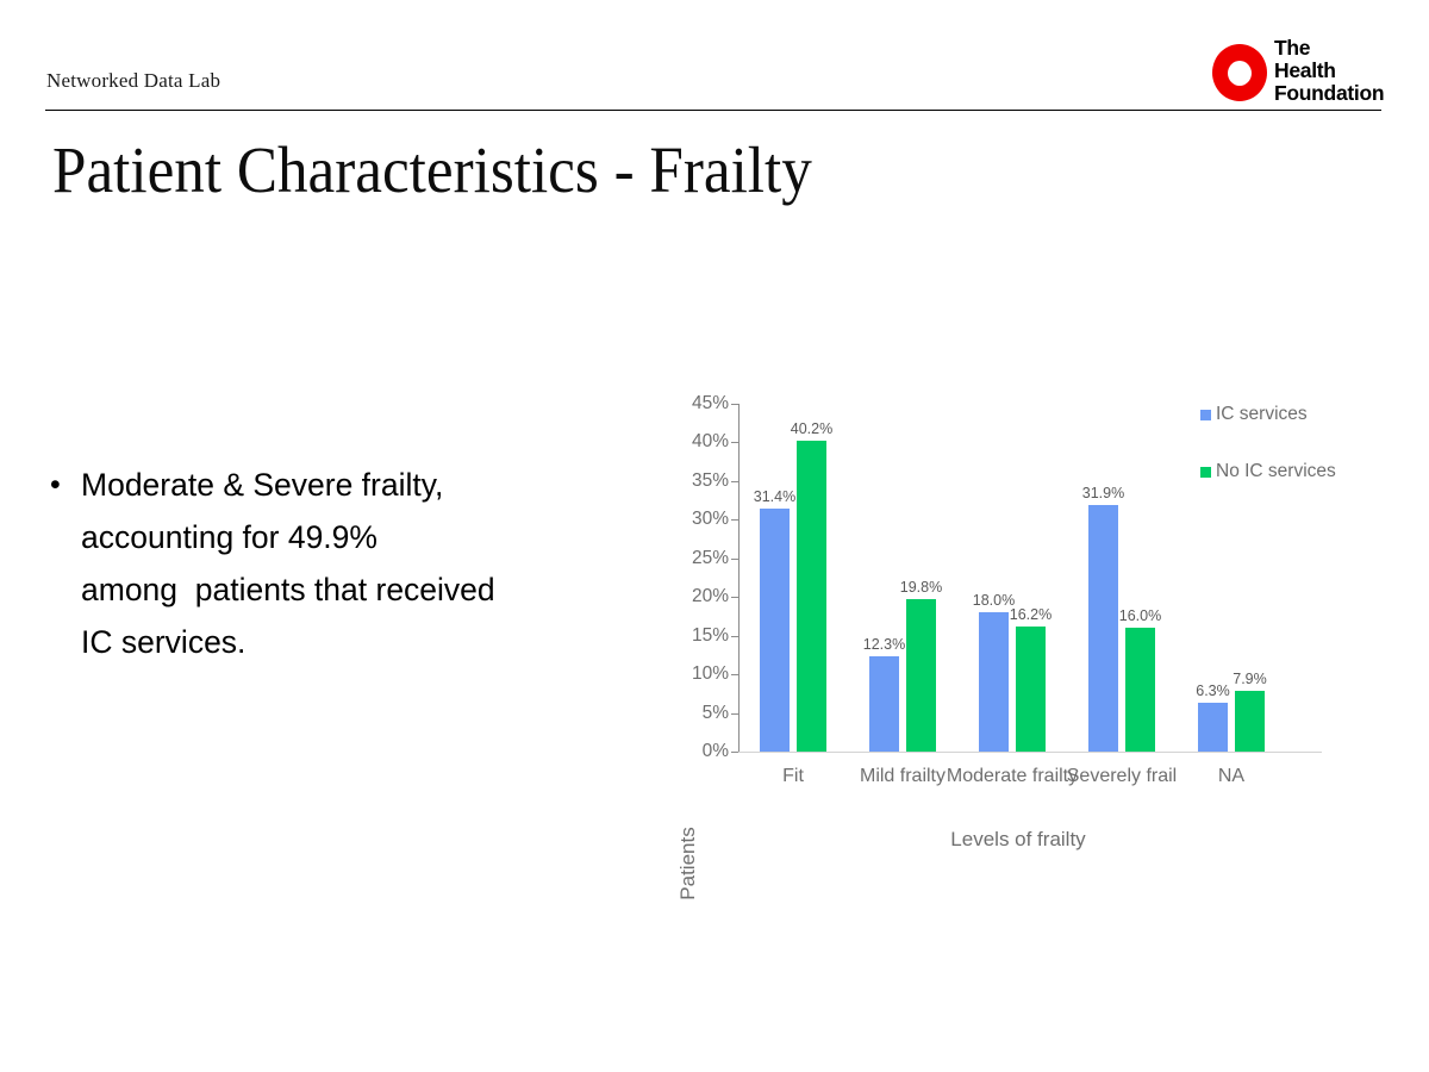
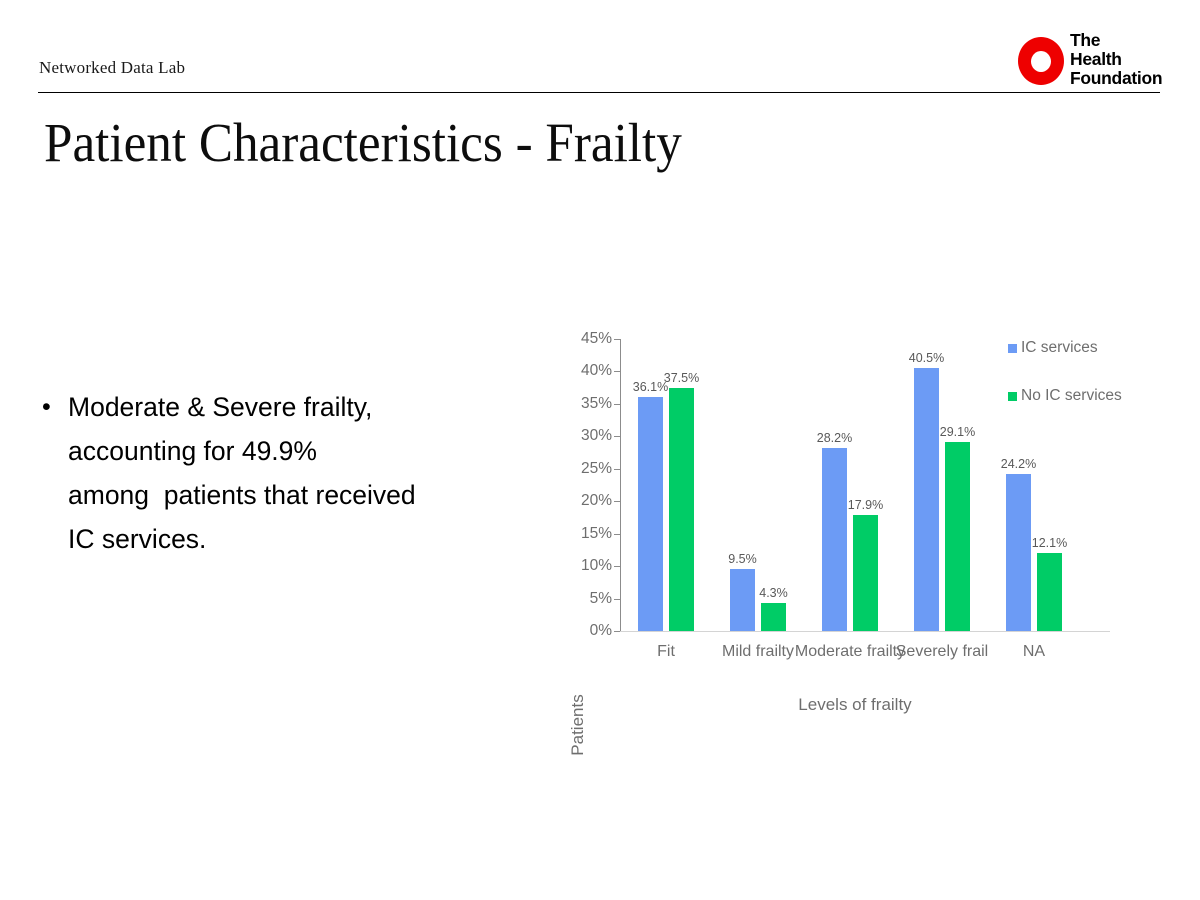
IC services/Fit: 31.4% -> 36.1%
No IC services/Fit: 40.2% -> 37.5%
IC services/Mild frailty: 12.3% -> 9.5%
No IC services/Mild frailty: 19.8% -> 4.3%
IC services/Moderate frailty: 18.0% -> 28.2%
No IC services/Moderate frailty: 16.2% -> 17.9%
IC services/Severely frail: 31.9% -> 40.5%
No IC services/Severely frail: 16.0% -> 29.1%
IC services/NA: 6.3% -> 24.2%
No IC services/NA: 7.9% -> 12.1%
